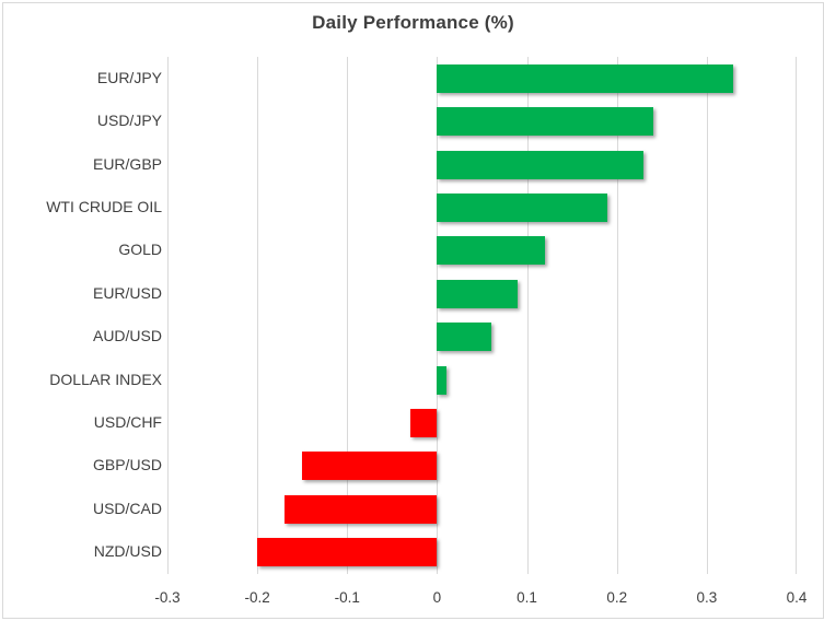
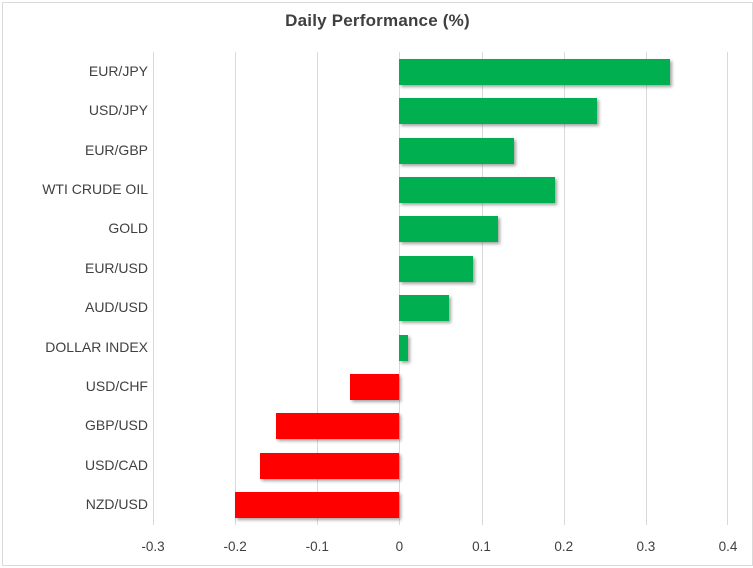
EUR/GBP: 0.23 -> 0.14
USD/CHF: -0.03 -> -0.06
